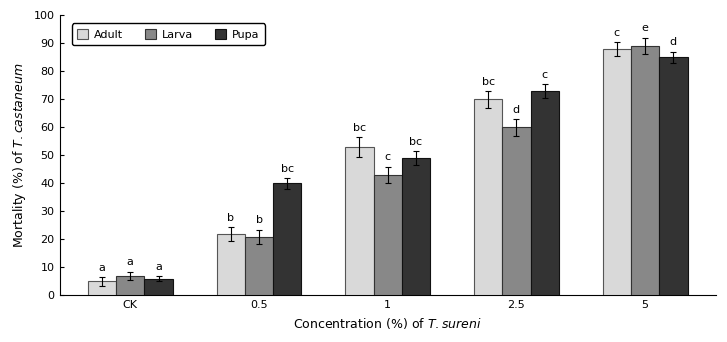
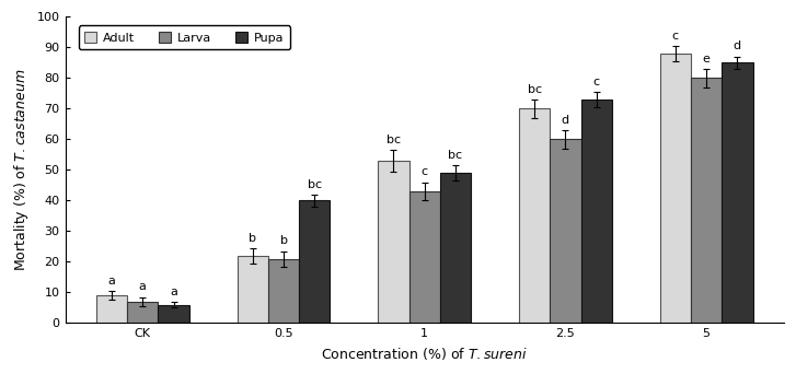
Adult/CK: 5 -> 9
Larva/5: 89 -> 80
